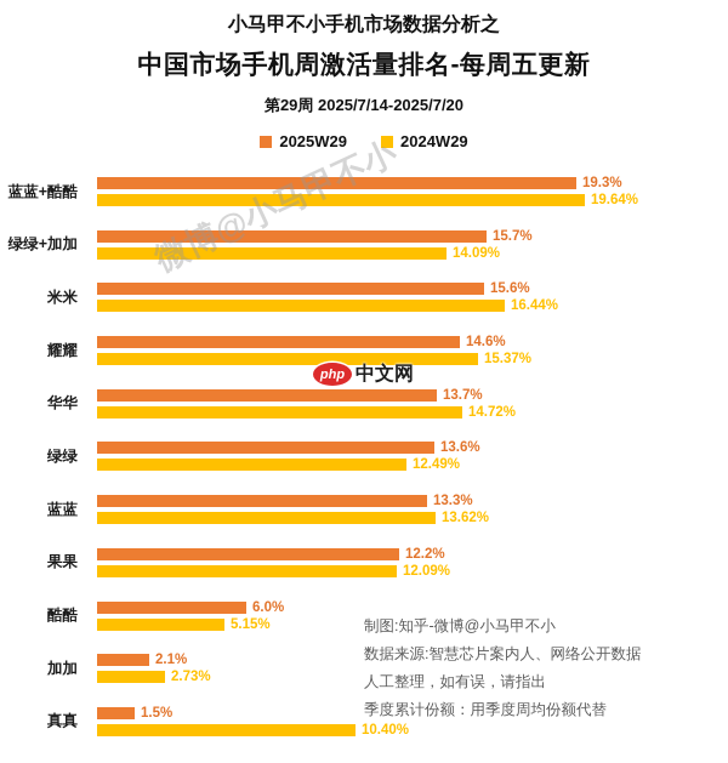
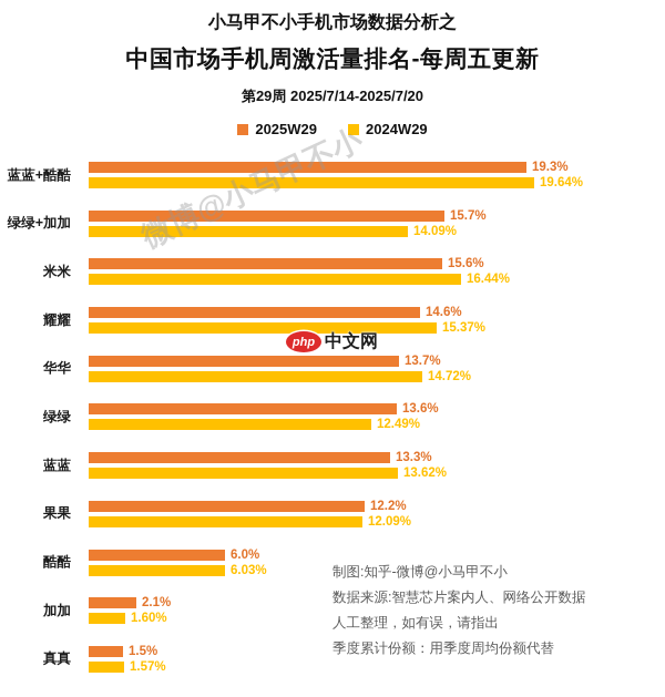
2024W29/酷酷: 5.15% -> 6.03%
2024W29/加加: 2.73% -> 1.60%
2024W29/真真: 10.40% -> 1.57%
